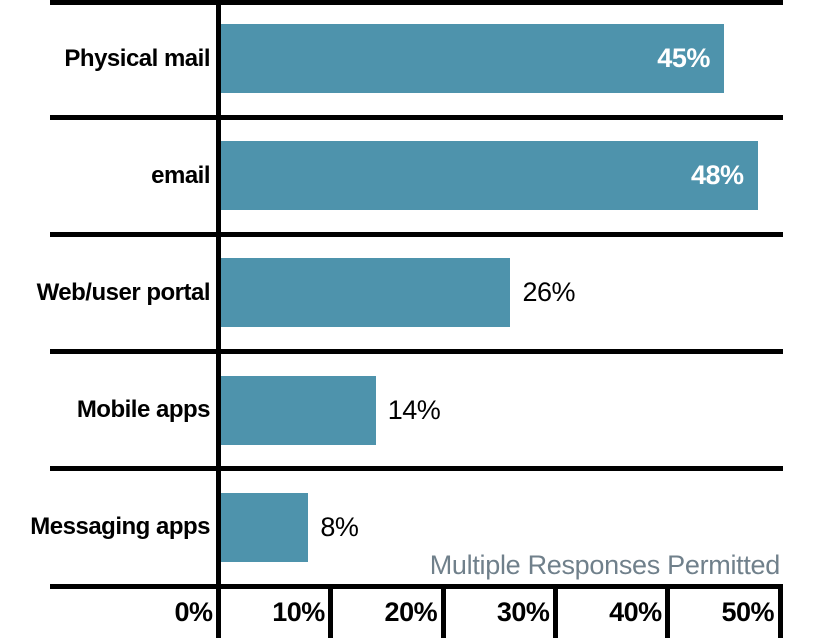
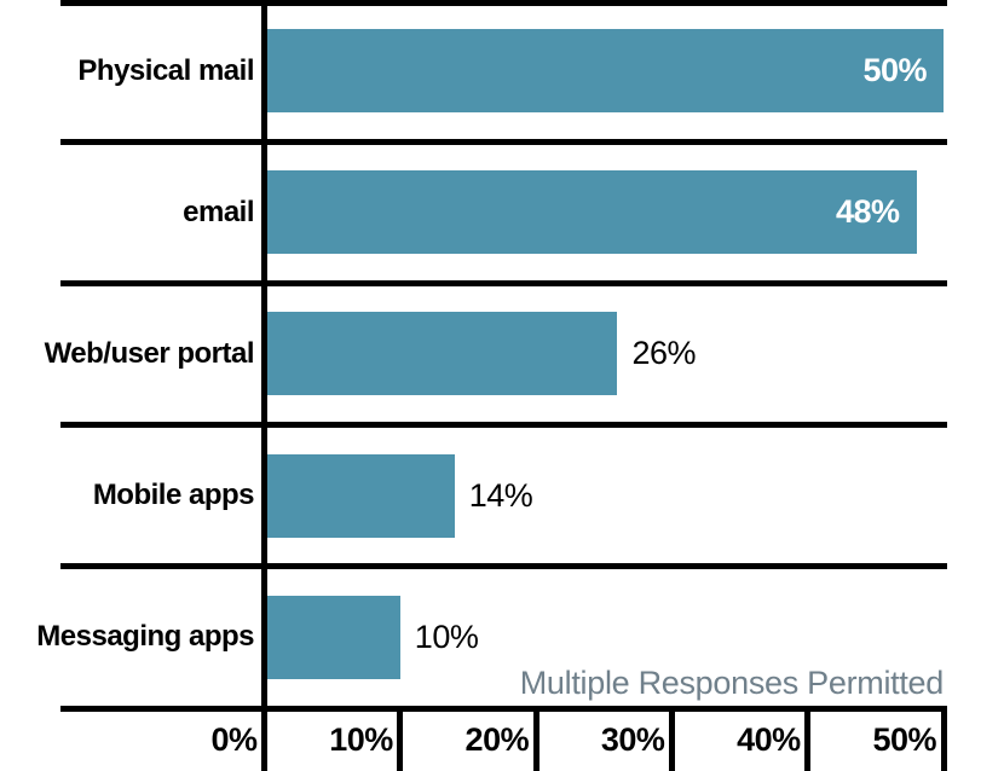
Physical mail: 45% -> 50%
Messaging apps: 8% -> 10%
